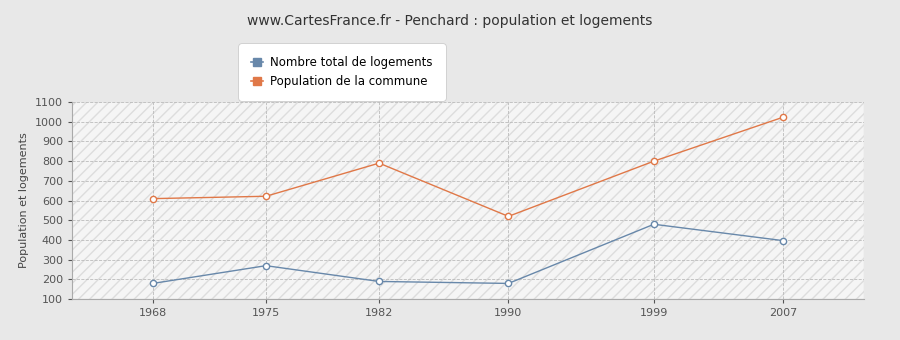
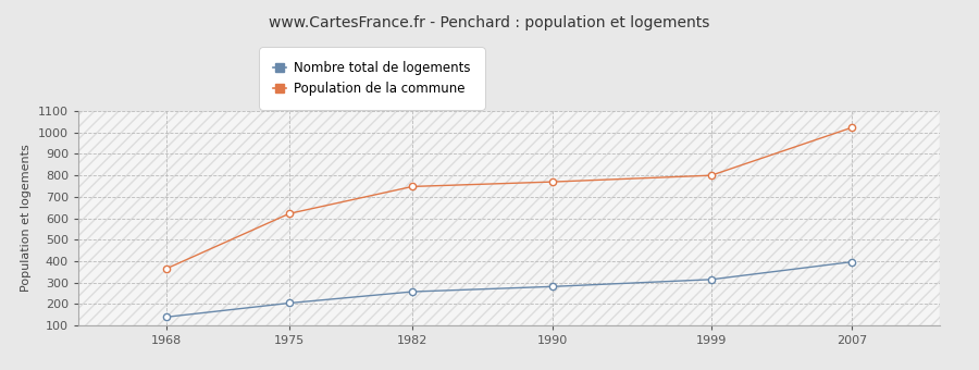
Nombre total de logements/1968: 180 -> 140
Population de la commune/1968: 610 -> 360
Nombre total de logements/1975: 270 -> 200
Nombre total de logements/1982: 190 -> 260
Population de la commune/1982: 790 -> 750
Nombre total de logements/1990: 180 -> 280
Population de la commune/1990: 520 -> 770
Nombre total de logements/1999: 480 -> 320
